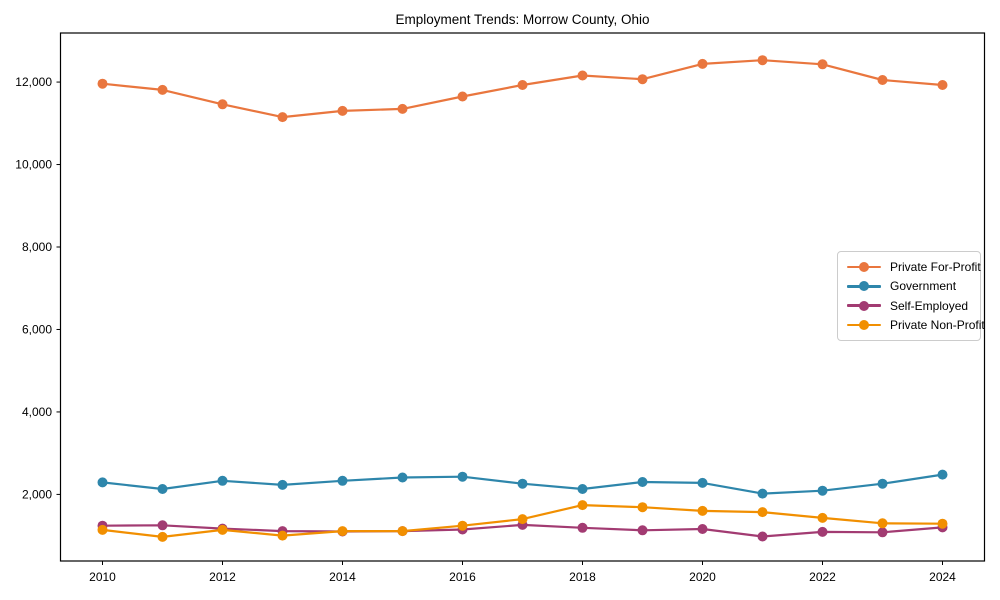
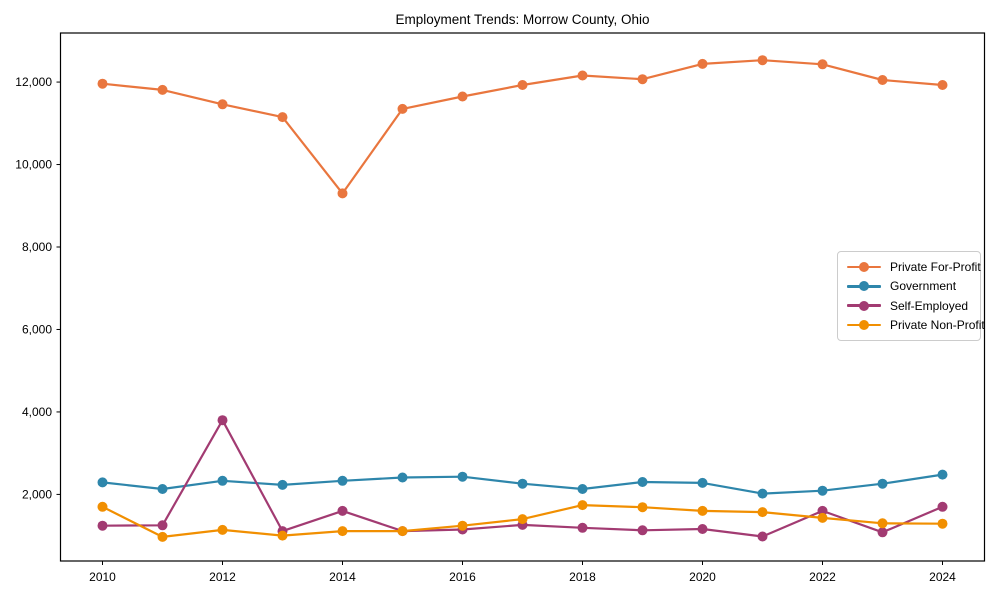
Private Non-Profit/2010: 1100 -> 1700
Self-Employed/2012: 1200 -> 3800
Private For-Profit/2014: 11300 -> 9300
Self-Employed/2014: 1100 -> 1600
Self-Employed/2022: 1100 -> 1600
Self-Employed/2024: 1200 -> 1700
